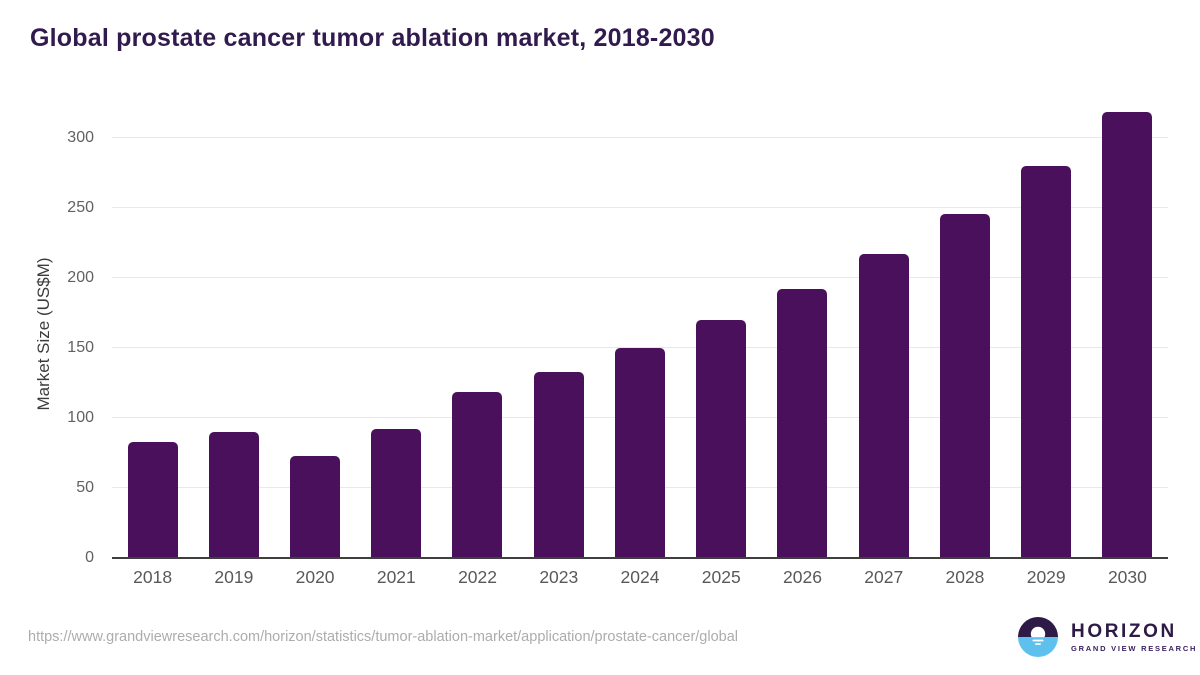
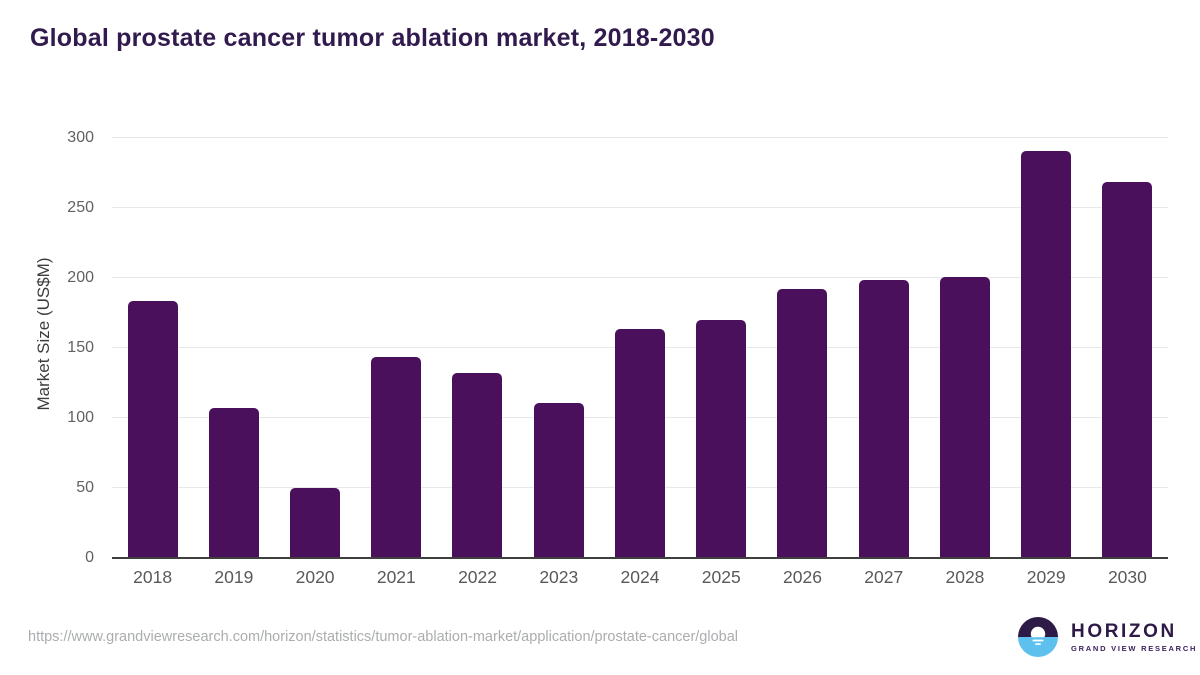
2018: 83 -> 184
2019: 90 -> 107
2020: 73 -> 50
2021: 92 -> 144
2022: 119 -> 132
2023: 133 -> 111
2024: 150 -> 164
2027: 217 -> 199
2028: 246 -> 201
2029: 280 -> 291
2030: 319 -> 269
